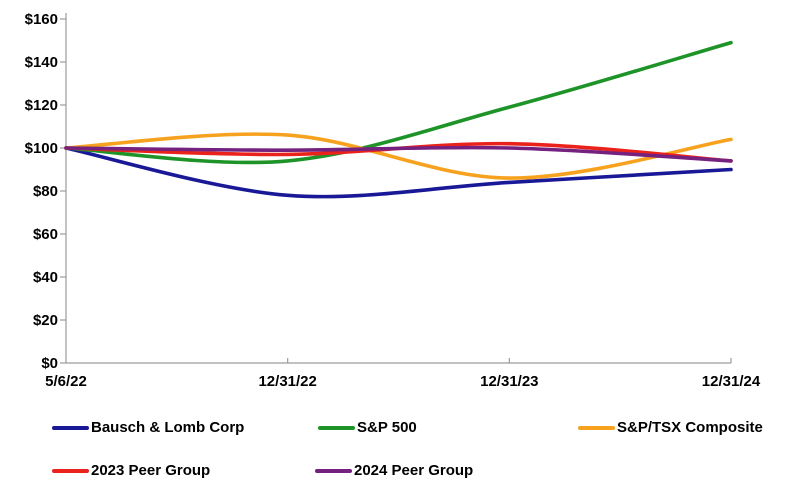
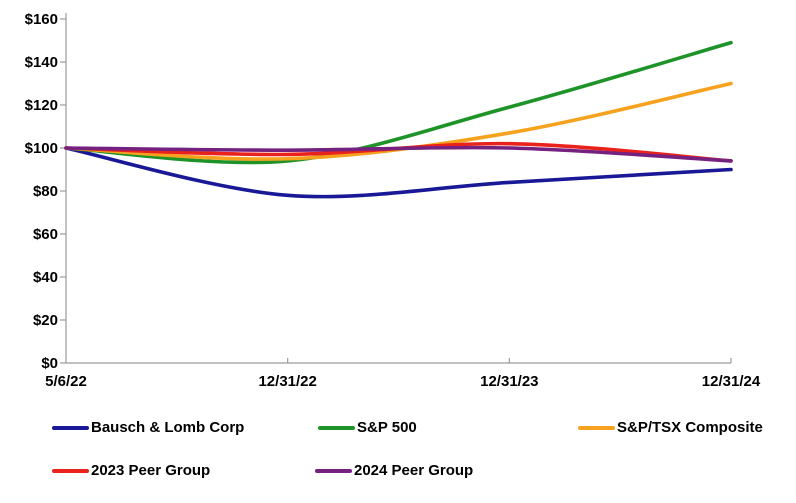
S&P/TSX Composite/12/31/22: $106 -> $95
S&P/TSX Composite/12/31/23: $86 -> $107
S&P/TSX Composite/12/31/24: $104 -> $130
